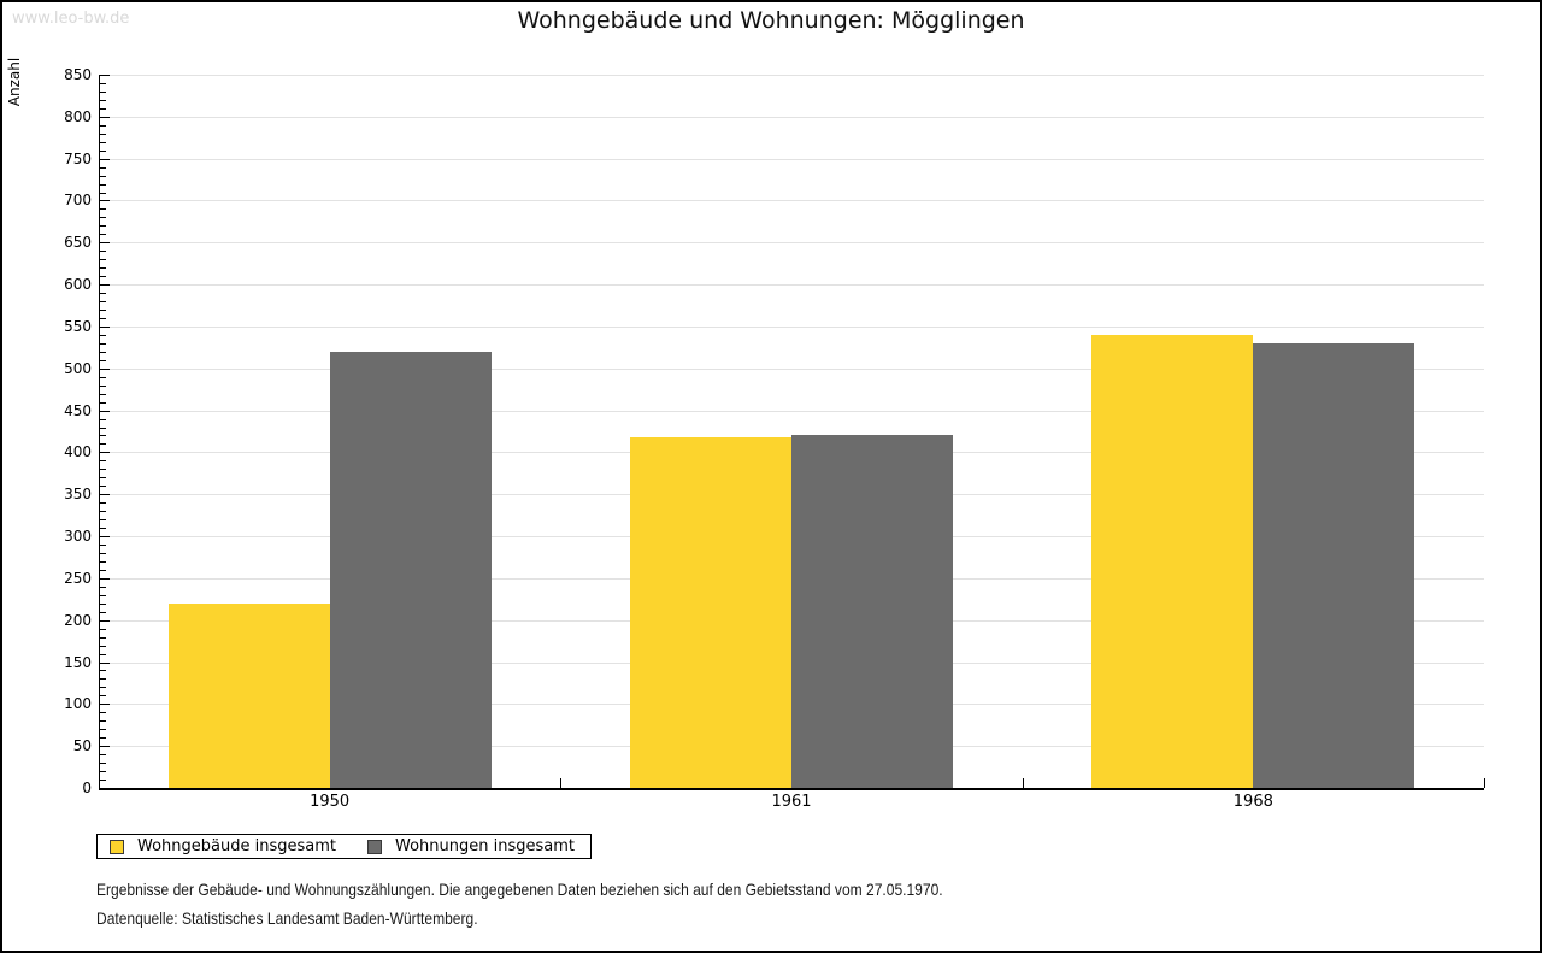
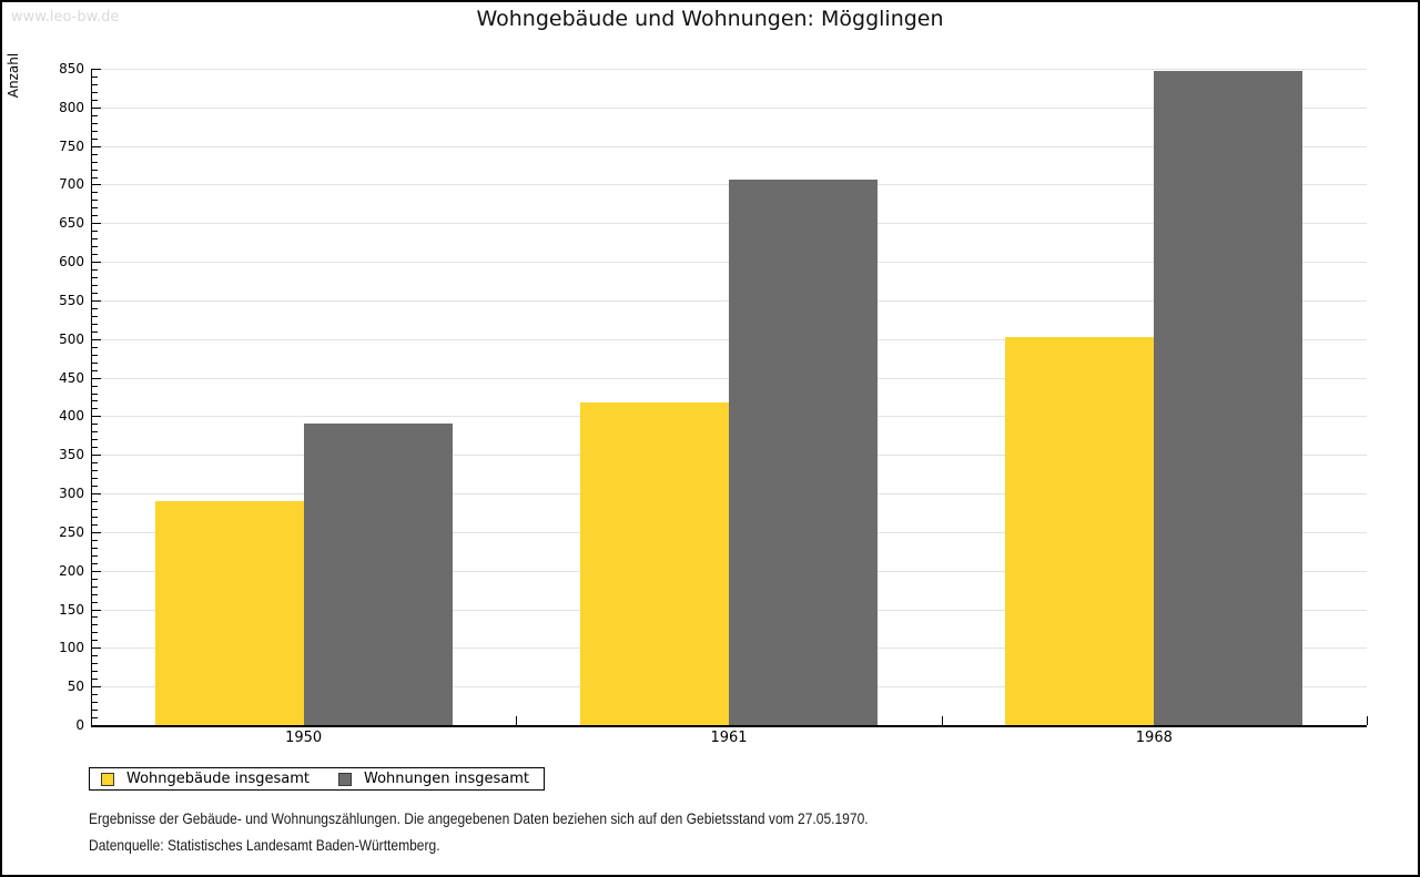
Wohngebäude insgesamt/1950: 220 -> 290
Wohnungen insgesamt/1950: 520 -> 390
Wohnungen insgesamt/1961: 420 -> 710
Wohngebäude insgesamt/1968: 540 -> 500
Wohnungen insgesamt/1968: 530 -> 850
